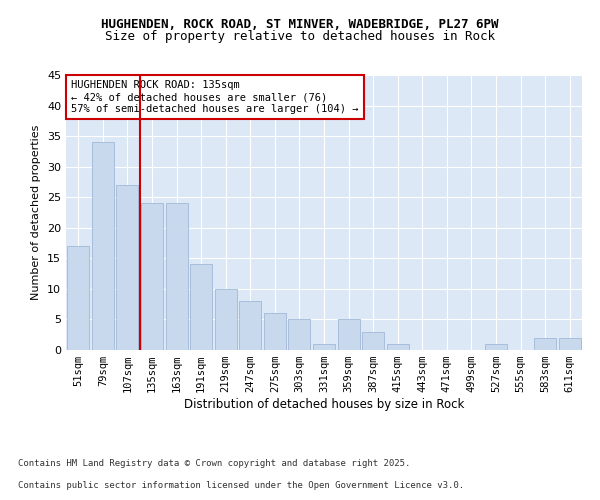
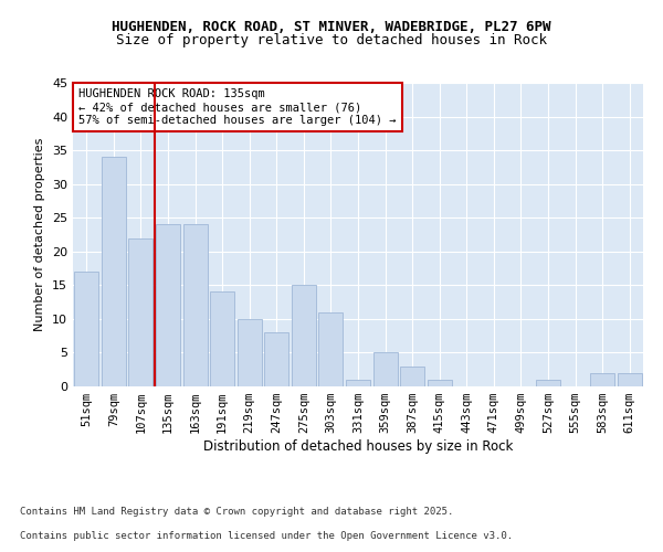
107sqm: 27 -> 22
275sqm: 6 -> 15
303sqm: 5 -> 11
